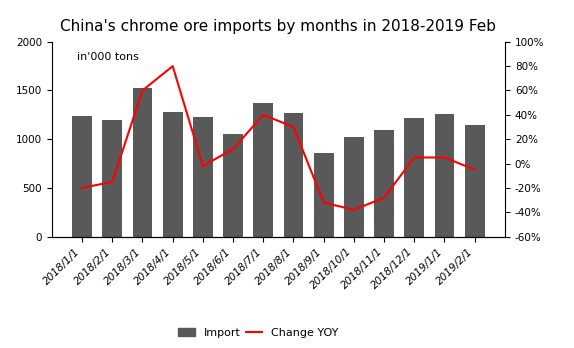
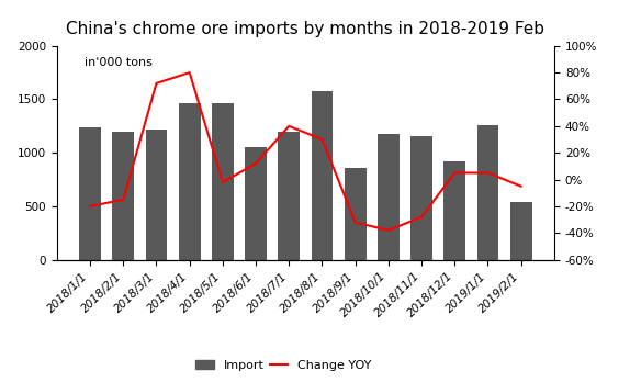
Import/2018/3/1: 1530 -> 1220
Change YOY/2018/3/1: 60% -> 72%
Import/2018/4/1: 1280 -> 1460
Import/2018/5/1: 1230 -> 1460
Import/2018/7/1: 1370 -> 1200
Import/2018/8/1: 1270 -> 1580
Import/2018/10/1: 1020 -> 1180
Import/2018/11/1: 1090 -> 1160
Import/2018/12/1: 1220 -> 920
Import/2019/2/1: 1140 -> 540
